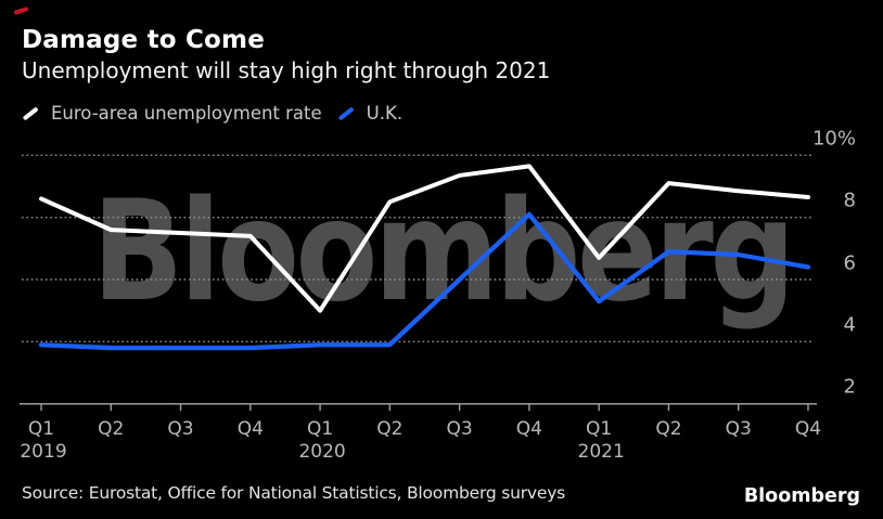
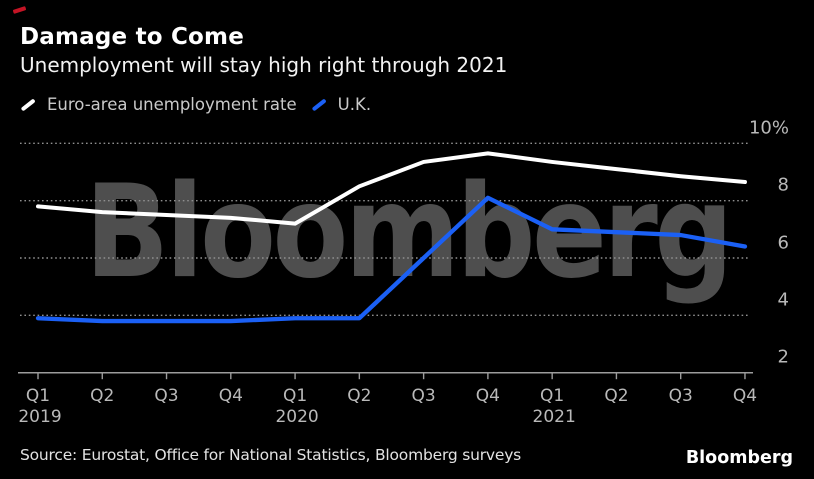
Euro-area unemployment rate/Q1 2019: 8.6% -> 7.8%
Euro-area unemployment rate/Q1 2020: 5.0% -> 7.2%
Euro-area unemployment rate/Q1 2021: 6.7% -> 9.3%
U.K./Q1 2021: 5.3% -> 7.0%
